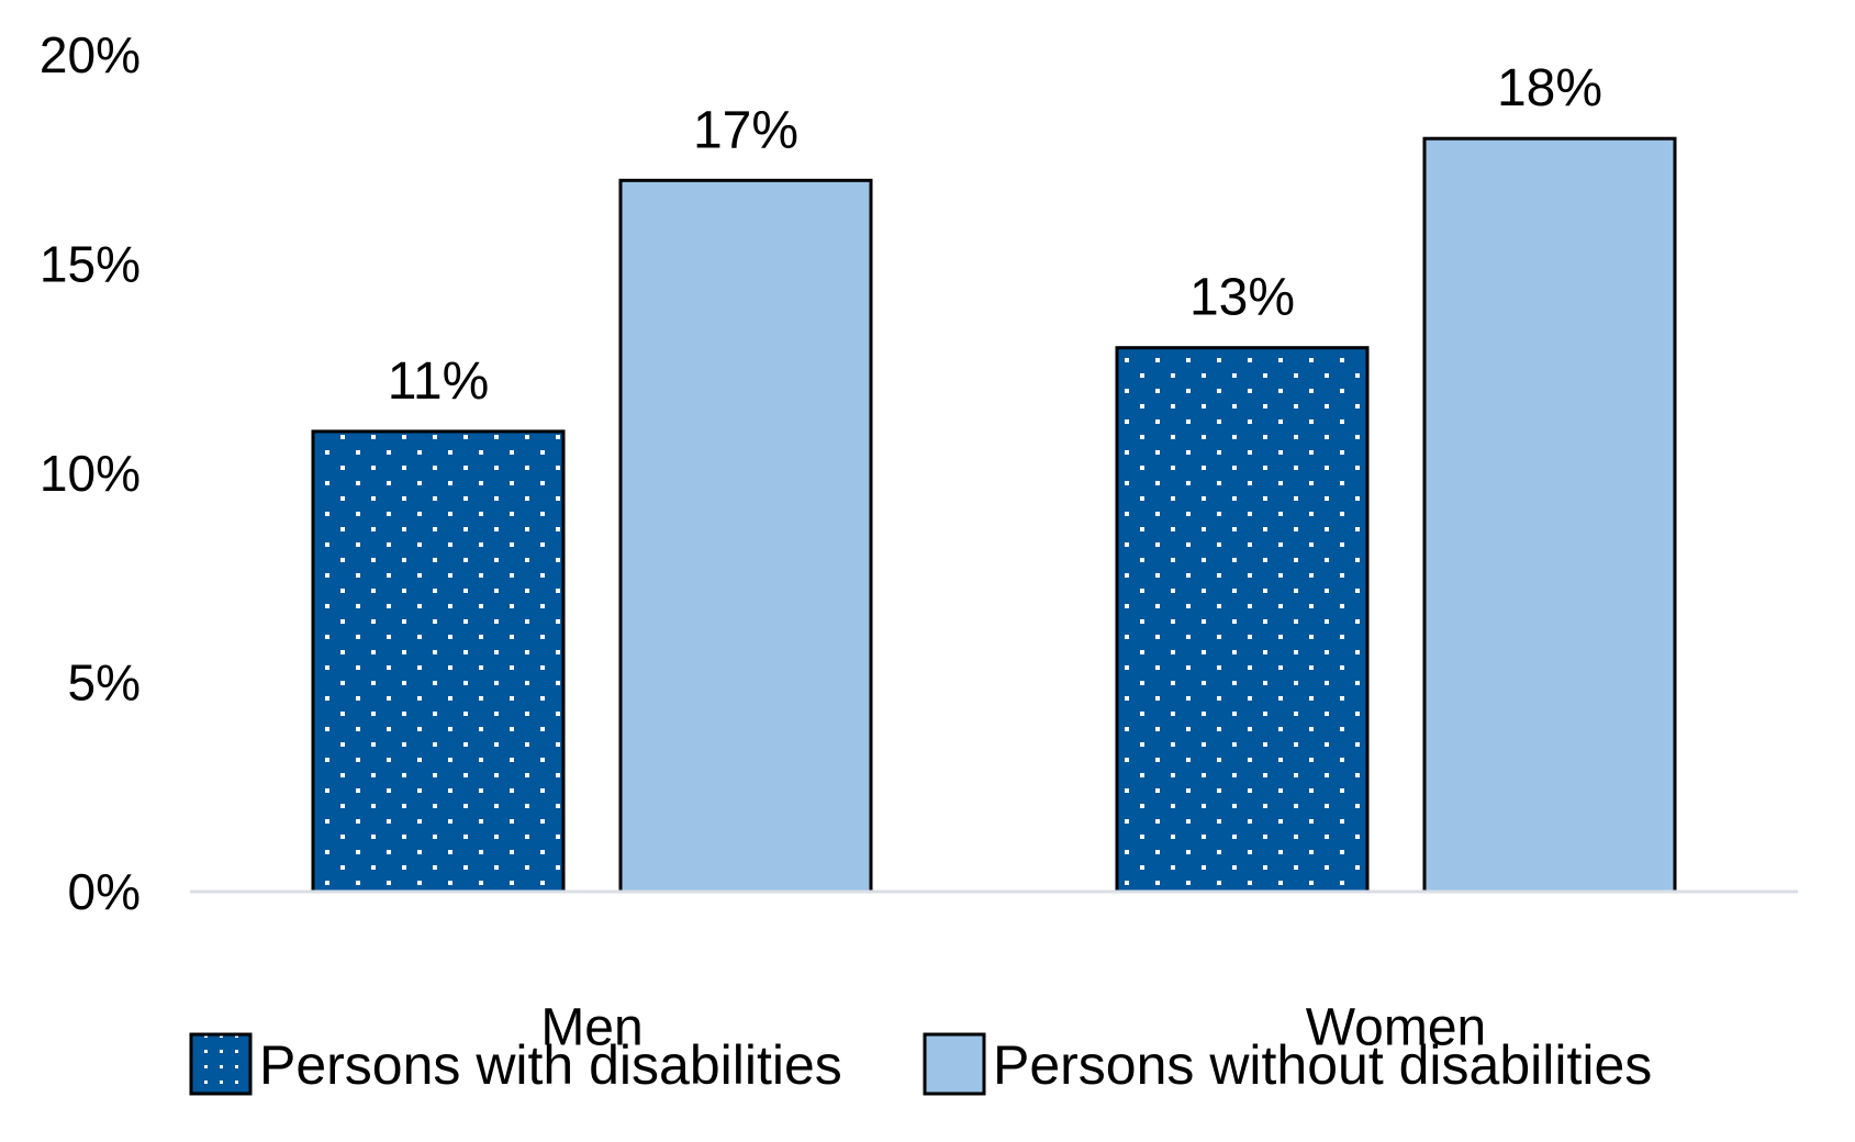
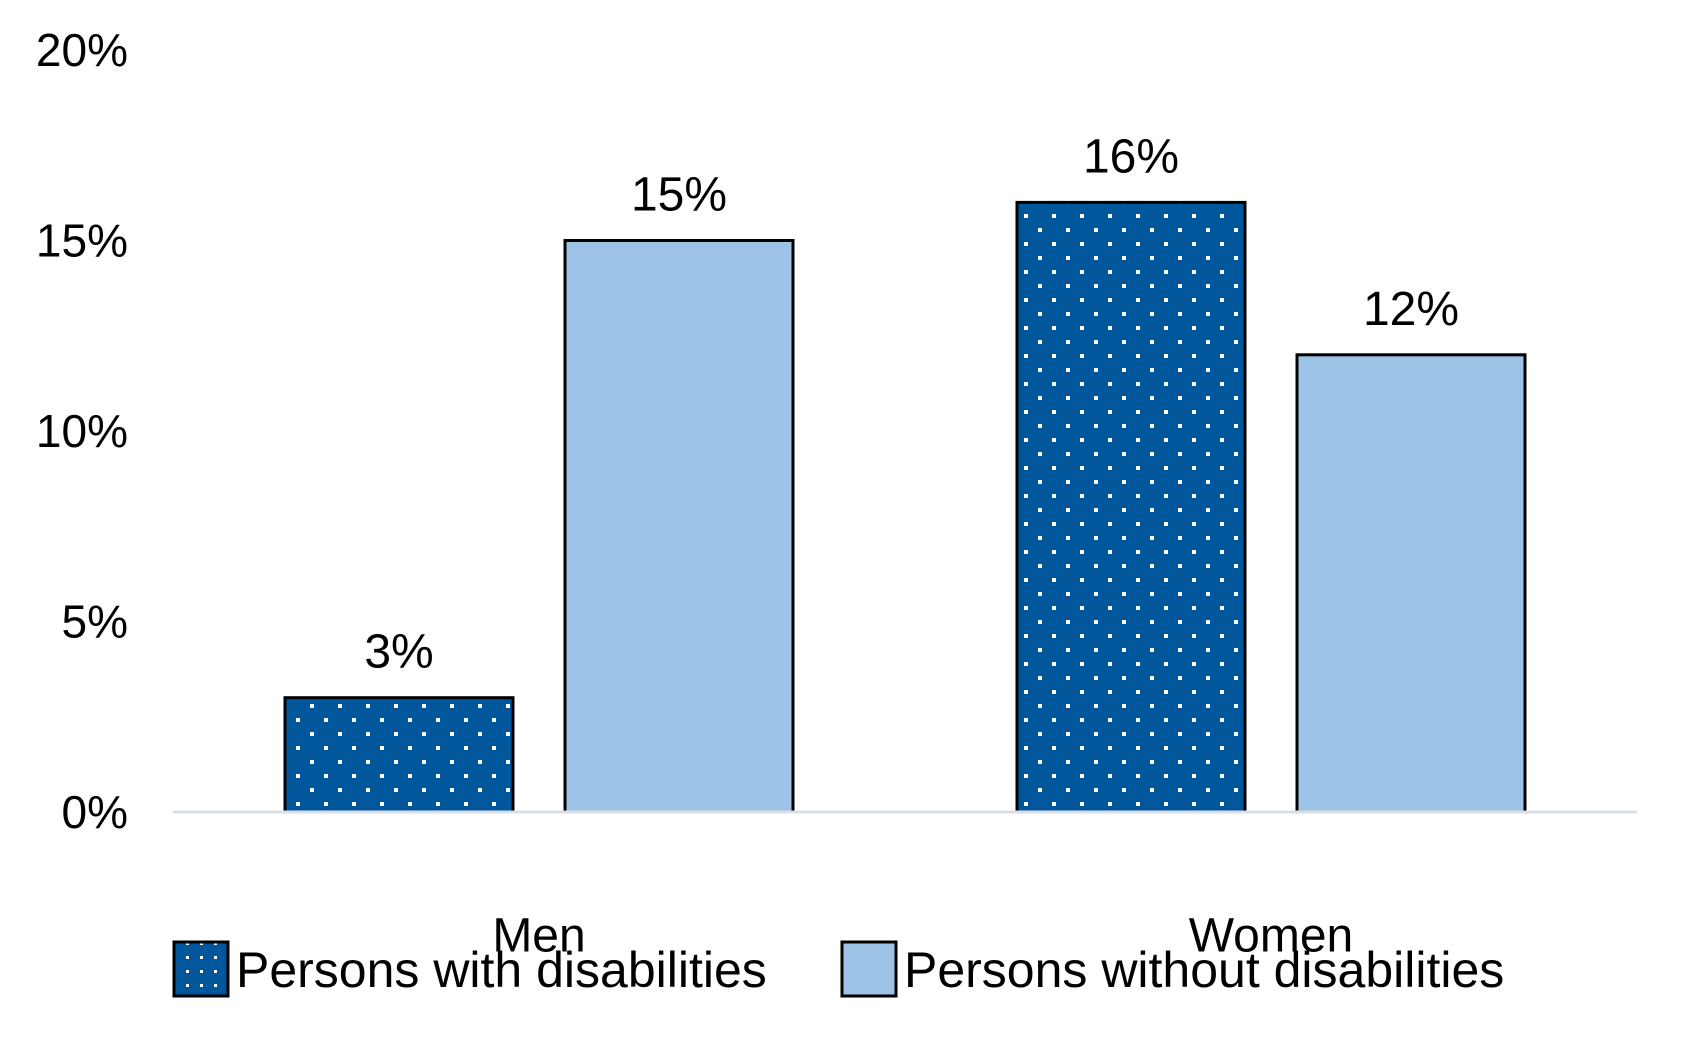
Persons with disabilities/Men: 11% -> 3%
Persons without disabilities/Men: 17% -> 15%
Persons with disabilities/Women: 13% -> 16%
Persons without disabilities/Women: 18% -> 12%
